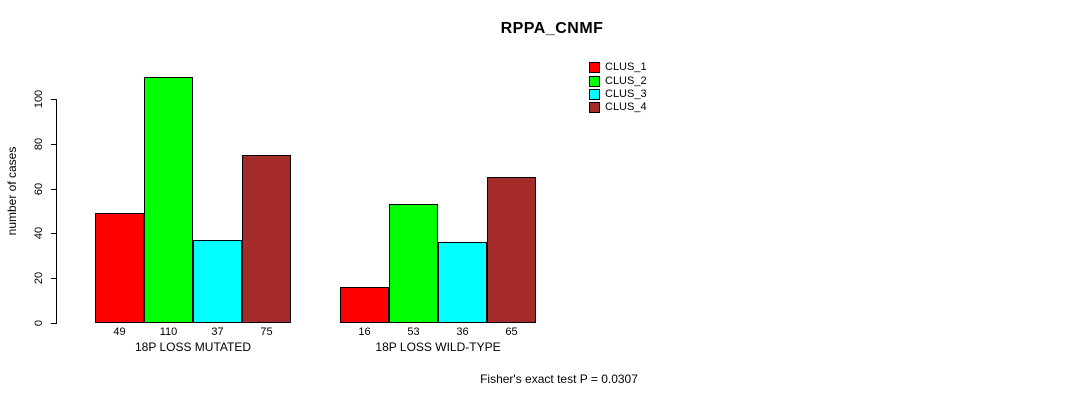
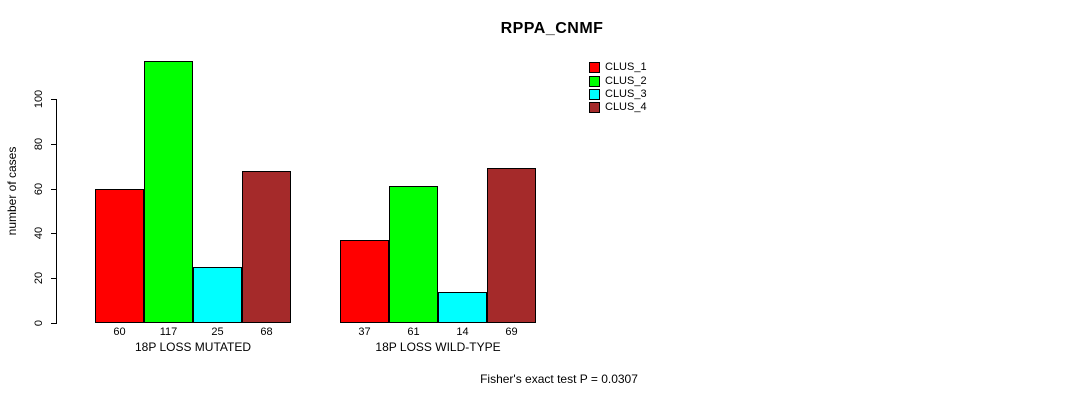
CLUS_1/18P LOSS MUTATED: 49 -> 60
CLUS_2/18P LOSS MUTATED: 110 -> 117
CLUS_3/18P LOSS MUTATED: 37 -> 25
CLUS_4/18P LOSS MUTATED: 75 -> 68
CLUS_1/18P LOSS WILD-TYPE: 16 -> 37
CLUS_2/18P LOSS WILD-TYPE: 53 -> 61
CLUS_3/18P LOSS WILD-TYPE: 36 -> 14
CLUS_4/18P LOSS WILD-TYPE: 65 -> 69
